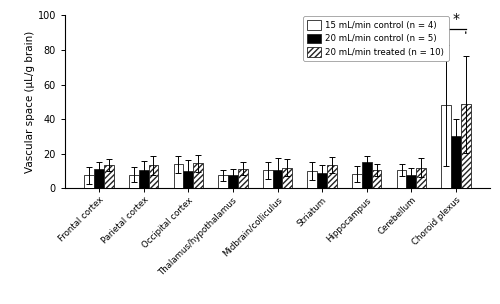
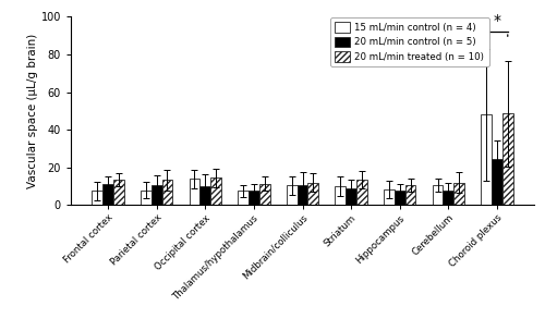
20 mL/min control (n = 5)/Hippocampus: 15 -> 8
20 mL/min control (n = 5)/Choroid plexus: 30 -> 24
